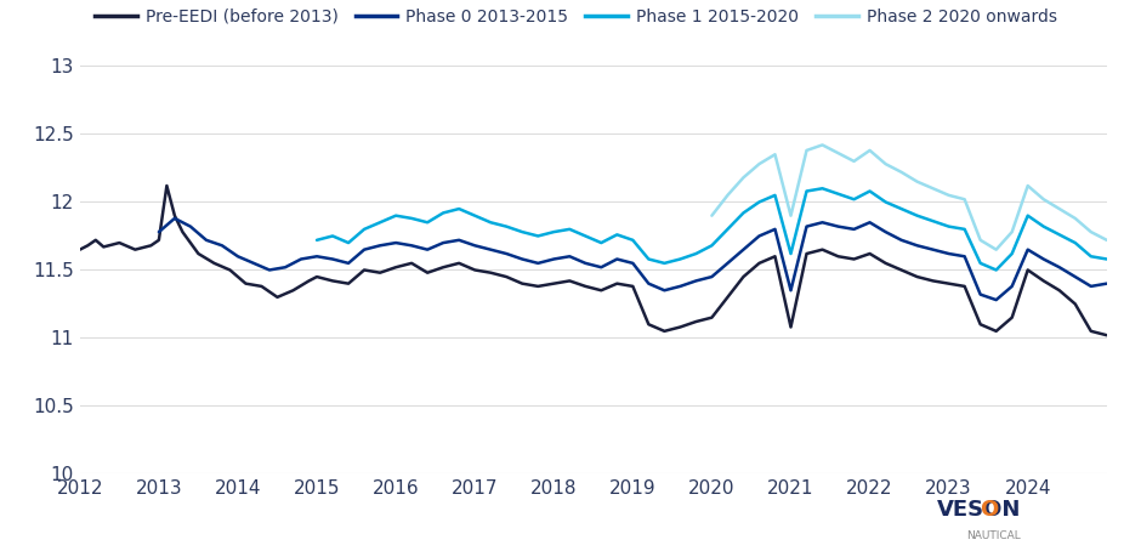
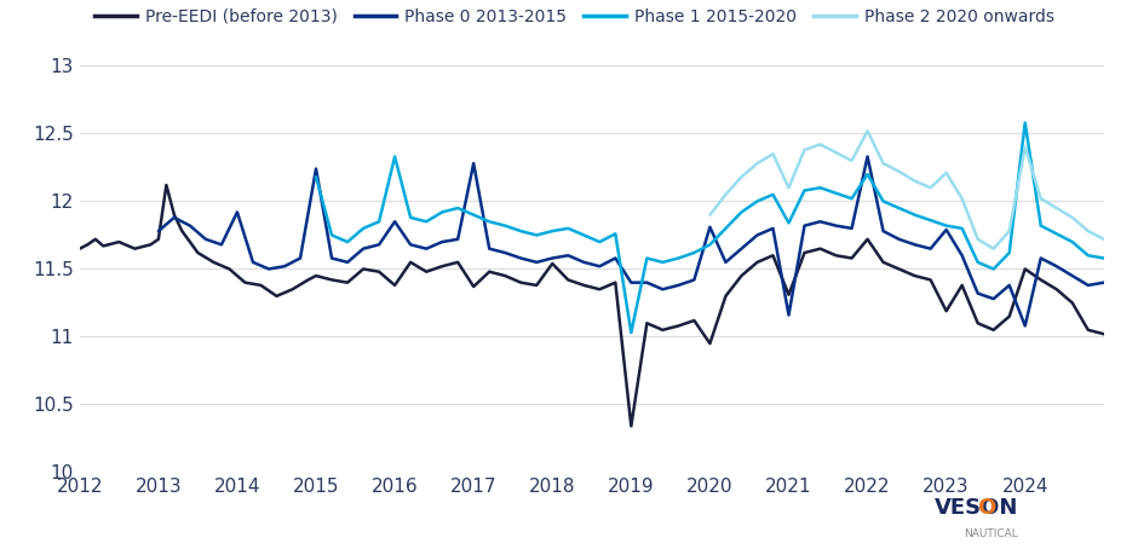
Phase 0 2013-2015/2014: 11.60 -> 11.92
Phase 0 2013-2015/2015: 11.60 -> 12.24
Phase 1 2015-2020/2015: 11.72 -> 12.18
Pre-EEDI (before 2013)/2016: 11.52 -> 11.38
Phase 0 2013-2015/2016: 11.70 -> 11.85
Phase 1 2015-2020/2016: 11.90 -> 12.33
Pre-EEDI (before 2013)/2017: 11.50 -> 11.37
Phase 0 2013-2015/2017: 11.68 -> 12.28
Pre-EEDI (before 2013)/2018: 11.40 -> 11.54
Pre-EEDI (before 2013)/2019: 11.38 -> 10.34
Phase 0 2013-2015/2019: 11.55 -> 11.40
Phase 1 2015-2020/2019: 11.72 -> 11.03
Pre-EEDI (before 2013)/2020: 11.15 -> 10.95
Phase 0 2013-2015/2020: 11.45 -> 11.81
Pre-EEDI (before 2013)/2021: 11.08 -> 11.31
Phase 0 2013-2015/2021: 11.35 -> 11.16
Phase 1 2015-2020/2021: 11.62 -> 11.84
Phase 2 2020 onwards/2021: 11.90 -> 12.10
Pre-EEDI (before 2013)/2022: 11.62 -> 11.72
Phase 0 2013-2015/2022: 11.85 -> 12.33
Phase 1 2015-2020/2022: 12.08 -> 12.20
Phase 2 2020 onwards/2022: 12.38 -> 12.52
Pre-EEDI (before 2013)/2023: 11.40 -> 11.19
Phase 0 2013-2015/2023: 11.62 -> 11.79
Phase 2 2020 onwards/2023: 12.05 -> 12.21
Phase 0 2013-2015/2024: 11.65 -> 11.08
Phase 1 2015-2020/2024: 11.90 -> 12.58
Phase 2 2020 onwards/2024: 12.12 -> 12.40
